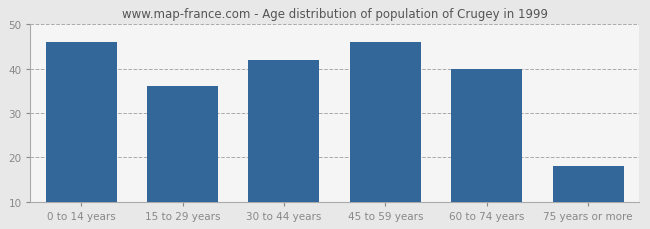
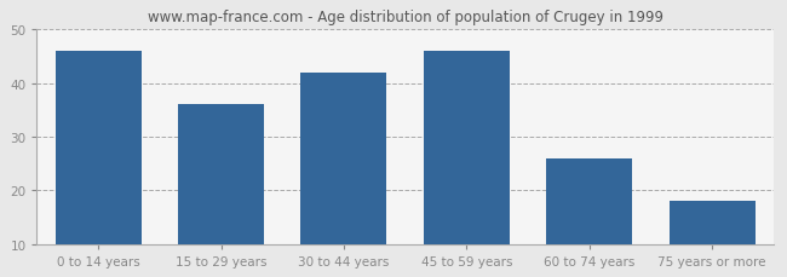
60 to 74 years: 40 -> 26
